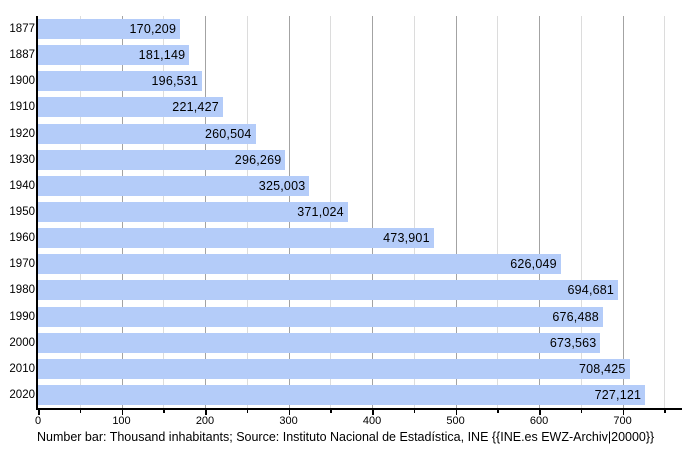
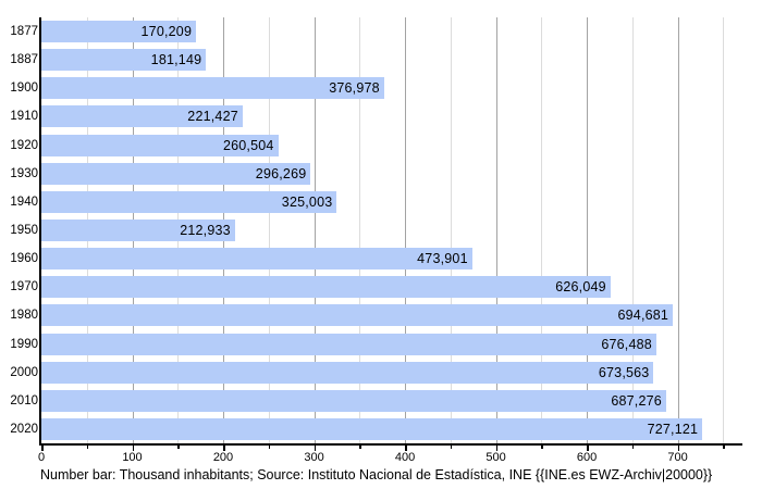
1900: 196,531 -> 376,978
1950: 371,024 -> 212,933
2010: 708,425 -> 687,276
